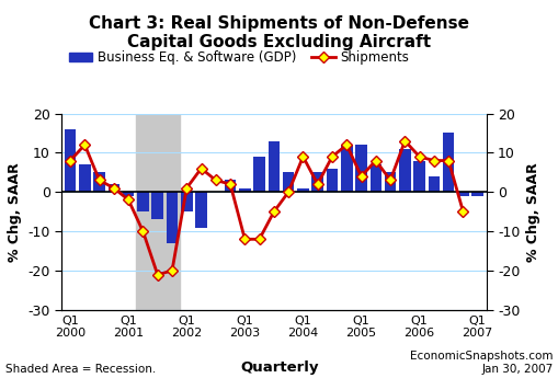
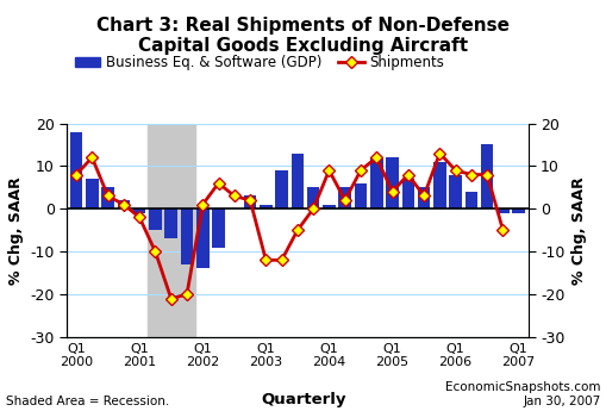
Business Eq. & Software (GDP)/Q1 2000: 16 -> 18
Business Eq. & Software (GDP)/Q1 2002: -5 -> -14
